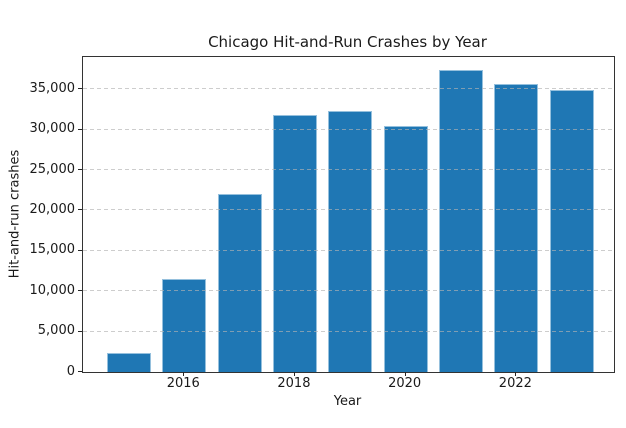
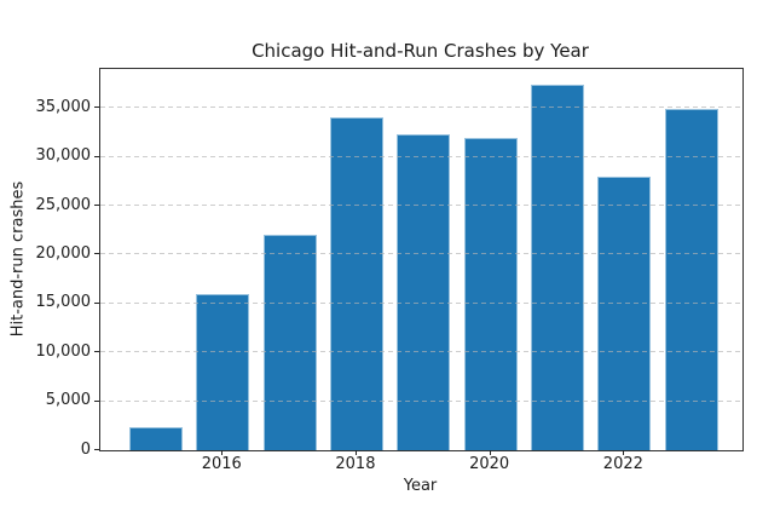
2016: 12000 -> 16000
2018: 32000 -> 34000
2020: 30000 -> 32000
2022: 36000 -> 28000
